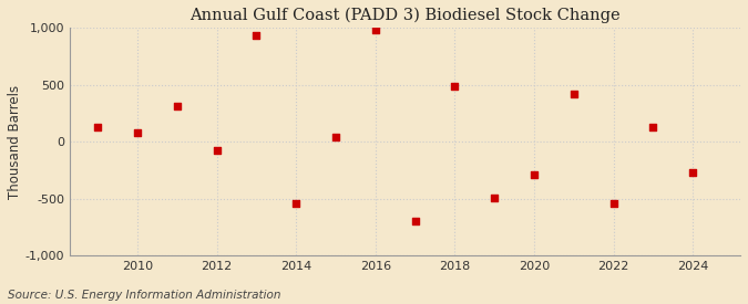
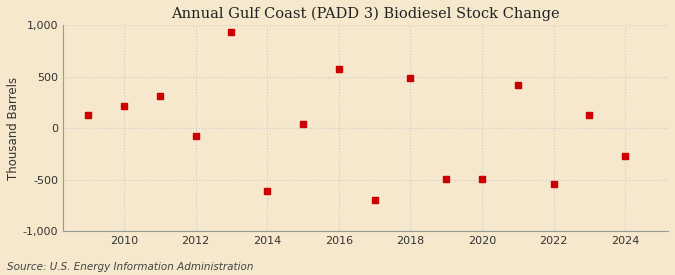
2010: 80 -> 220
2014: -540 -> -610
2016: 980 -> 580
2020: -290 -> -490
